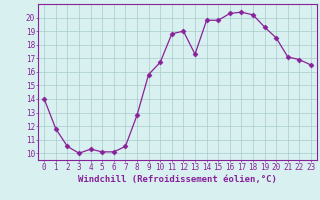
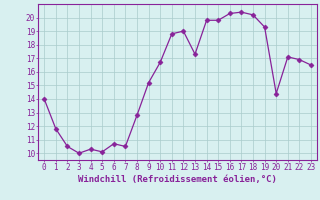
6: 10.1 -> 10.7
9: 15.8 -> 15.2
20: 18.5 -> 14.4
